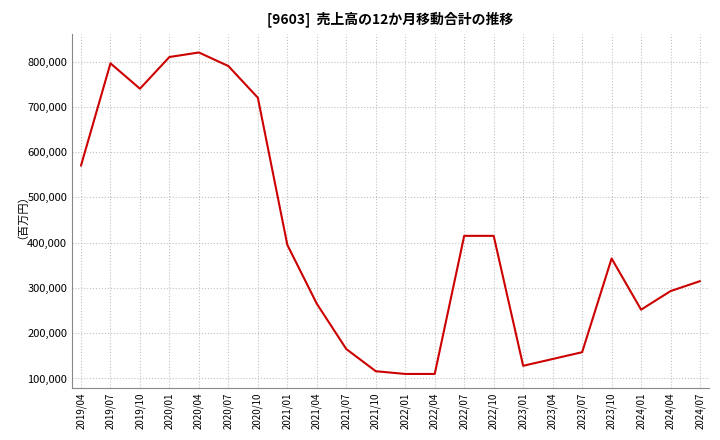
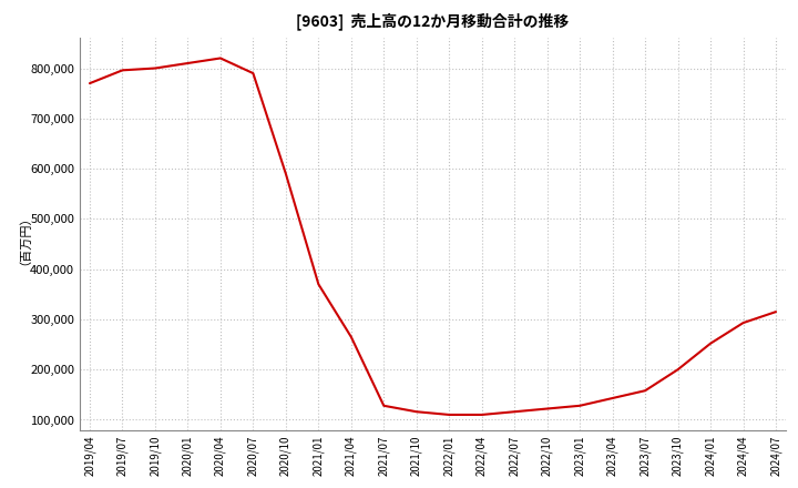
2019/04: 570,000 -> 770,000
2019/10: 740,000 -> 800,000
2020/10: 720,000 -> 590,000
2021/01: 395,000 -> 370,000
2021/07: 165,000 -> 128,000
2022/07: 415,000 -> 116,000
2022/10: 415,000 -> 122,000
2023/10: 365,000 -> 200,000
